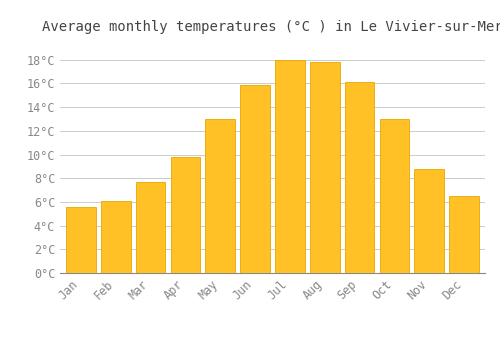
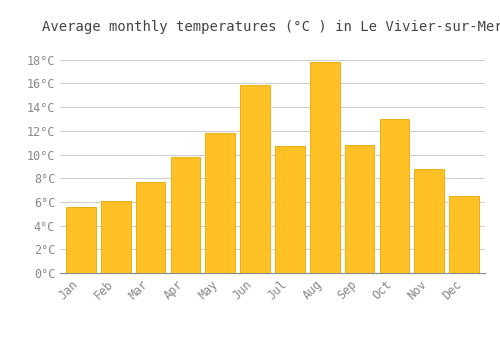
May: 13.0°C -> 11.8°C
Jul: 18.0°C -> 10.7°C
Sep: 16.1°C -> 10.8°C
